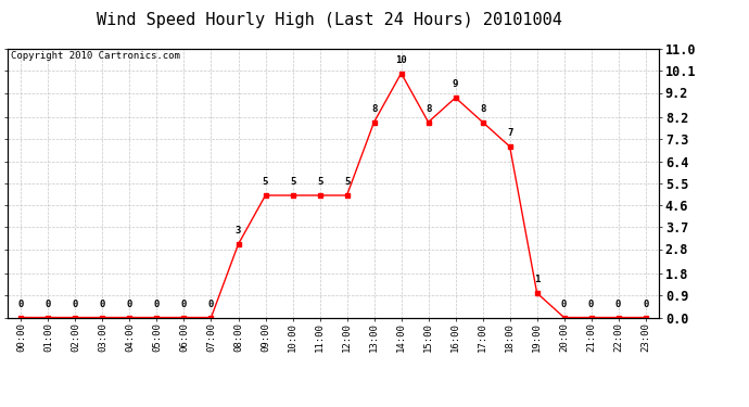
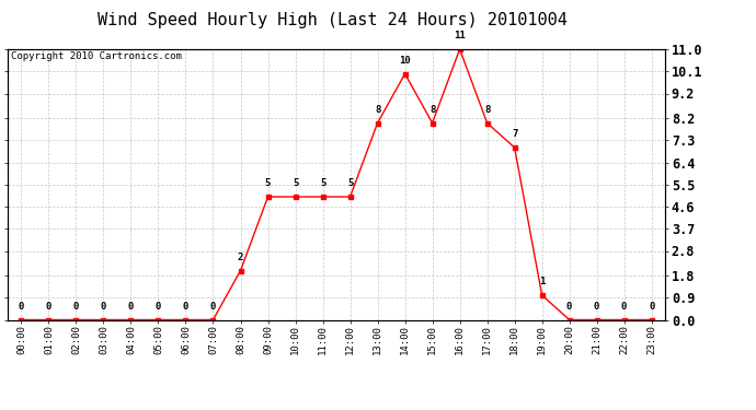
08:00: 3 -> 2
16:00: 9 -> 11
